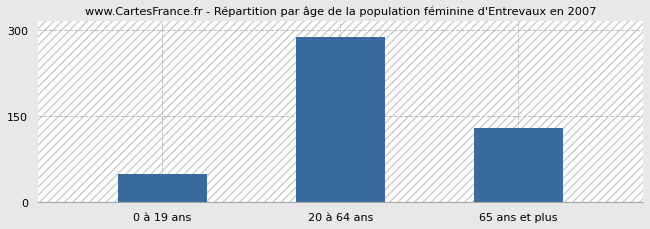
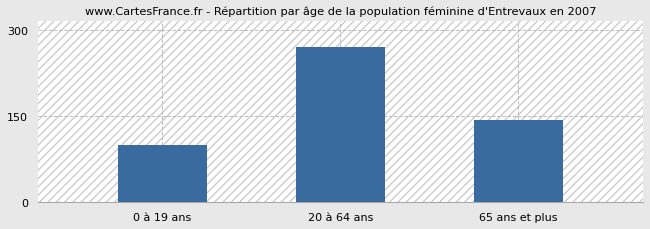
0 à 19 ans: 50 -> 100
20 à 64 ans: 288 -> 270
65 ans et plus: 130 -> 143
